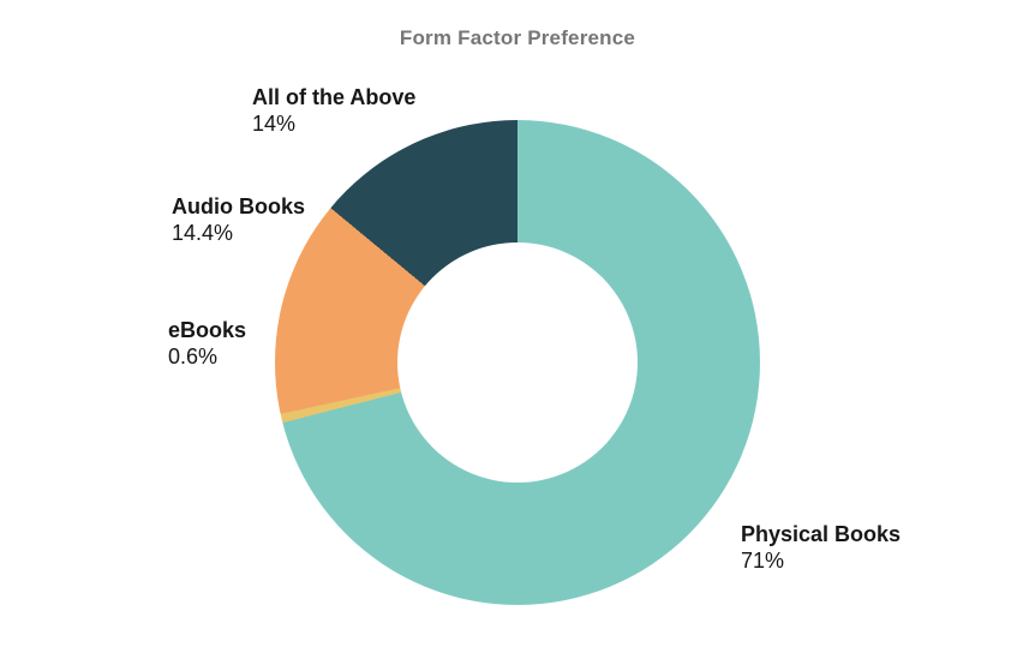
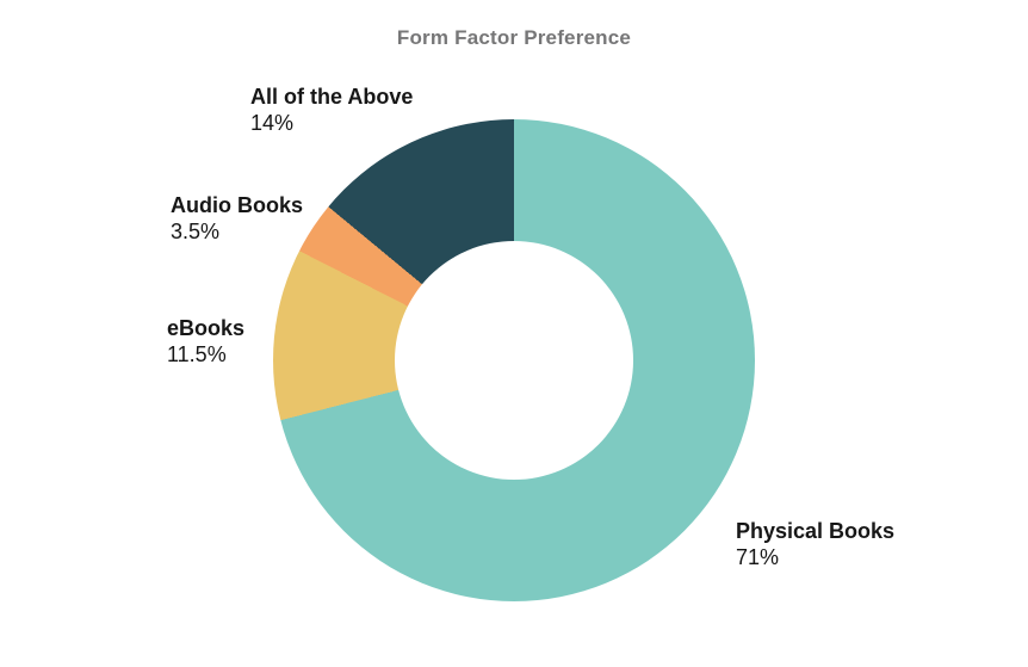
eBooks: 0.6% -> 11.5%
Audio Books: 14.4% -> 3.5%
